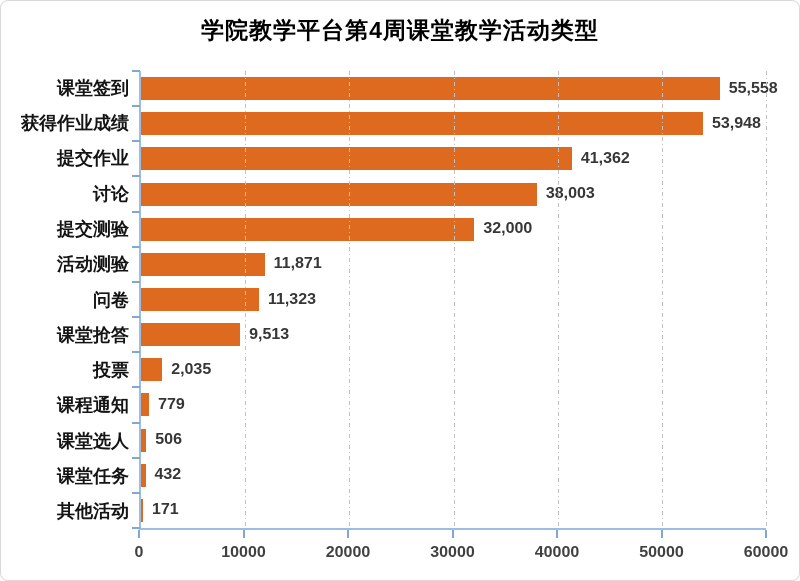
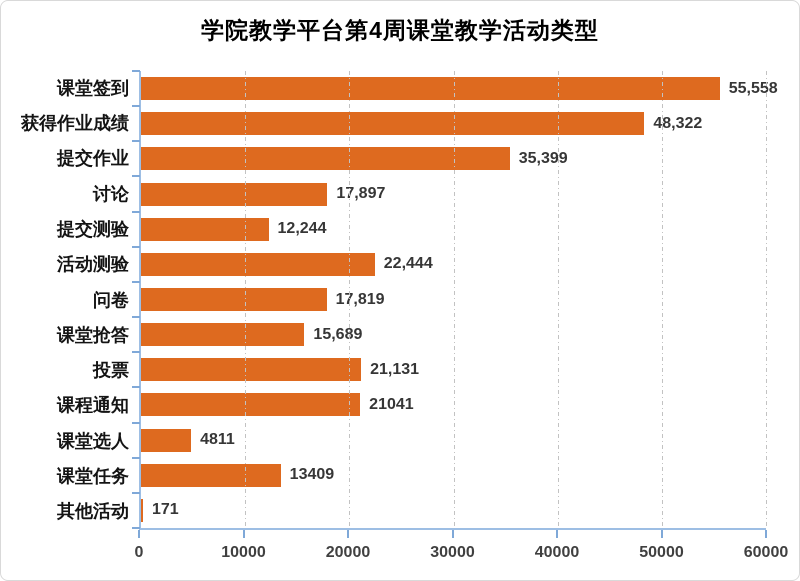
获得作业成绩: 53,948 -> 48,322
提交作业: 41,362 -> 35,399
讨论: 38,003 -> 17,897
提交测验: 32,000 -> 12,244
活动测验: 11,871 -> 22,444
问卷: 11,323 -> 17,819
课堂抢答: 9,513 -> 15,689
投票: 2,035 -> 21,131
课程通知: 779 -> 21041
课堂选人: 506 -> 4811
课堂任务: 432 -> 13409
